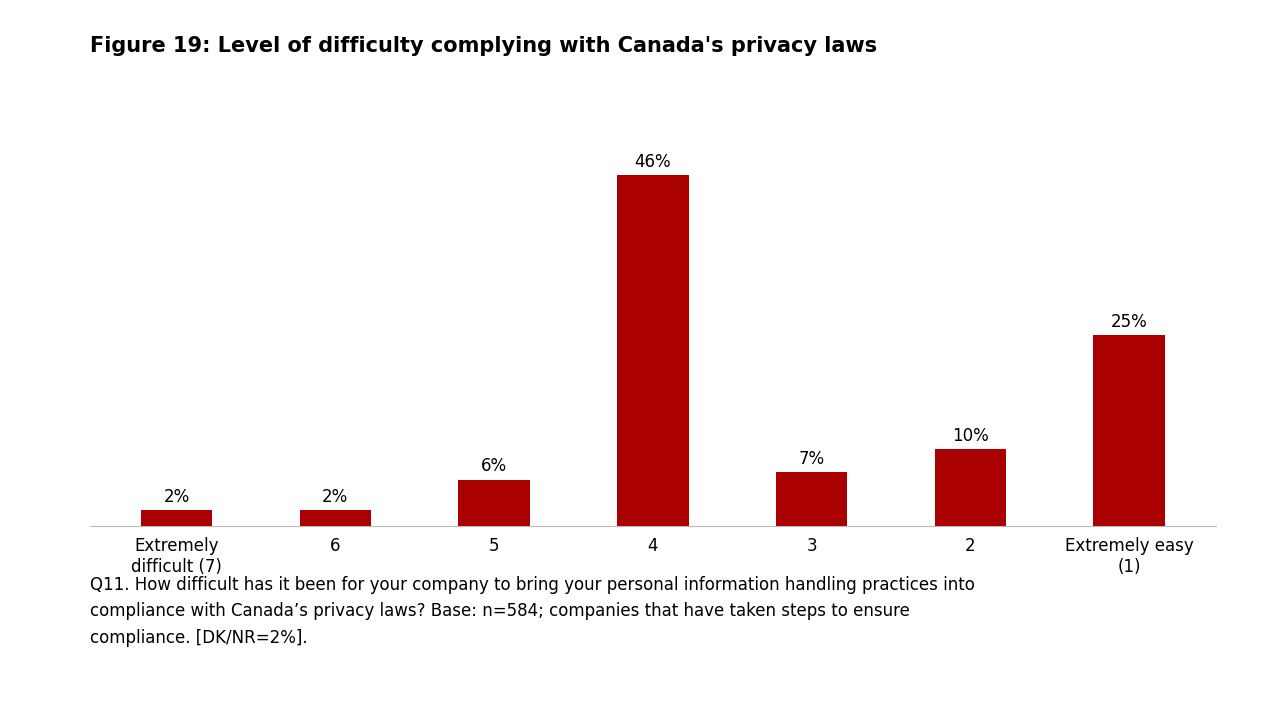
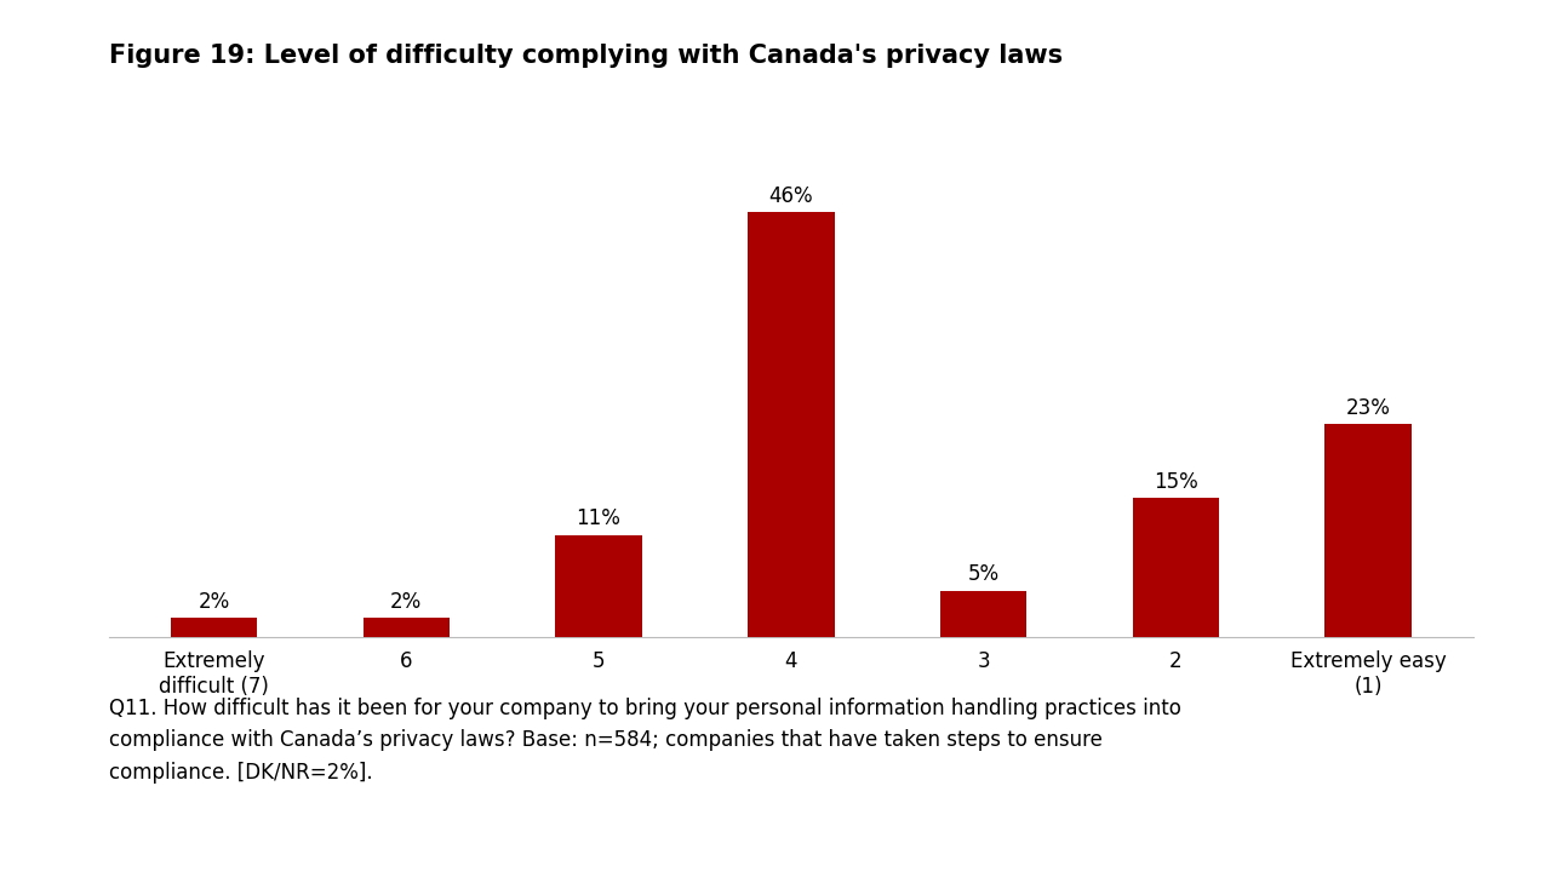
5: 6% -> 11%
3: 7% -> 5%
2: 10% -> 15%
Extremely easy (1): 25% -> 23%
